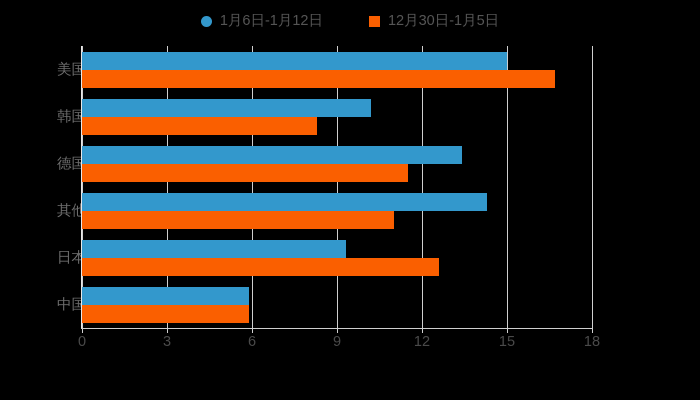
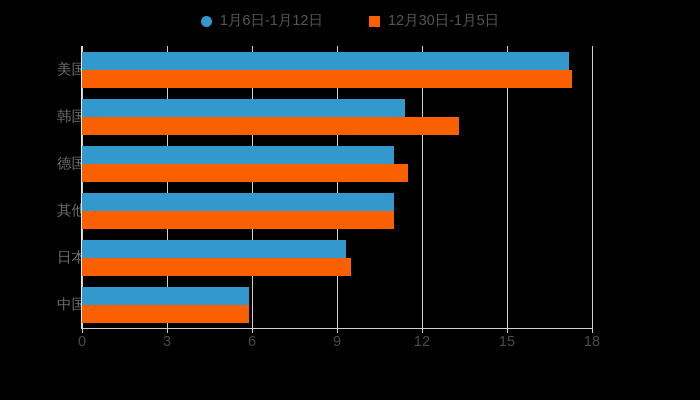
1月6日-1月12日/美国: 15.0 -> 17.2
12月30日-1月5日/美国: 16.7 -> 17.3
1月6日-1月12日/韩国: 10.2 -> 11.4
12月30日-1月5日/韩国: 8.3 -> 13.3
1月6日-1月12日/德国: 13.4 -> 11.0
1月6日-1月12日/其他: 14.3 -> 11.0
12月30日-1月5日/日本: 12.6 -> 9.5
